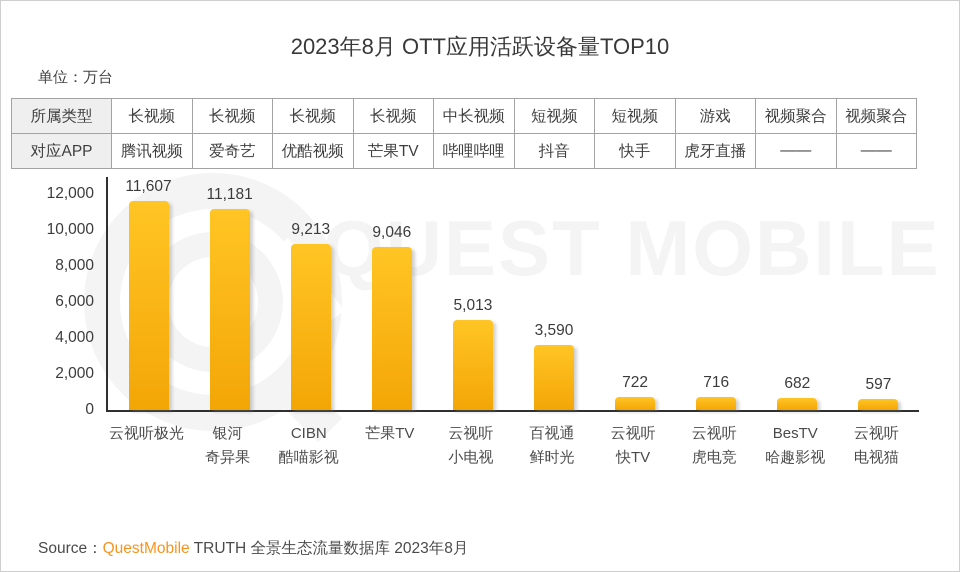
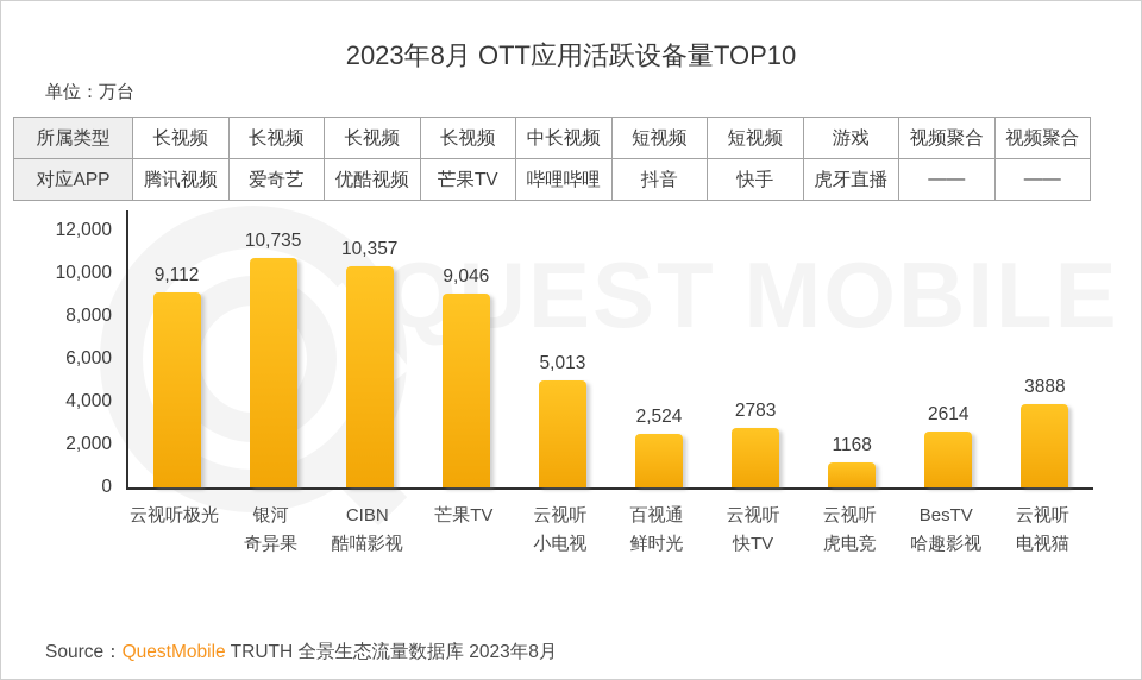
云视听极光: 11,607 -> 9,112
银河奇异果: 11,181 -> 10,735
CIBN酷喵影视: 9,213 -> 10,357
百视通鲜时光: 3,590 -> 2,524
云视听快TV: 722 -> 2783
云视听虎电竞: 716 -> 1168
BesTV哈趣影视: 682 -> 2614
云视听电视猫: 597 -> 3888
